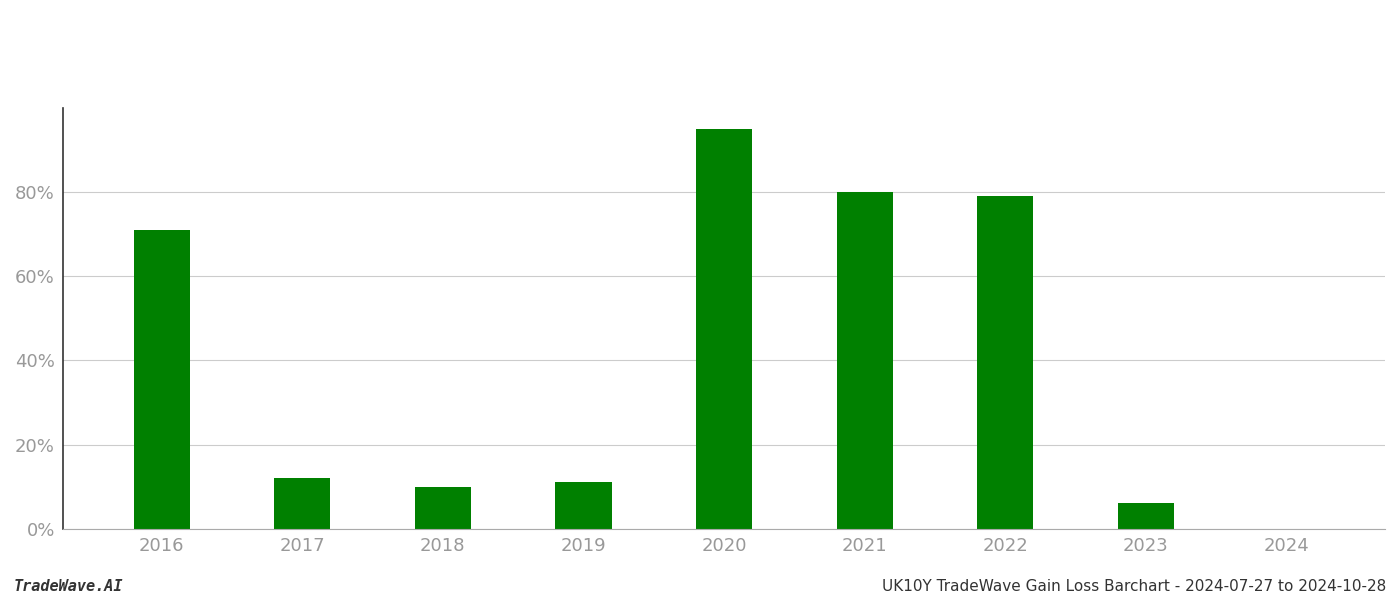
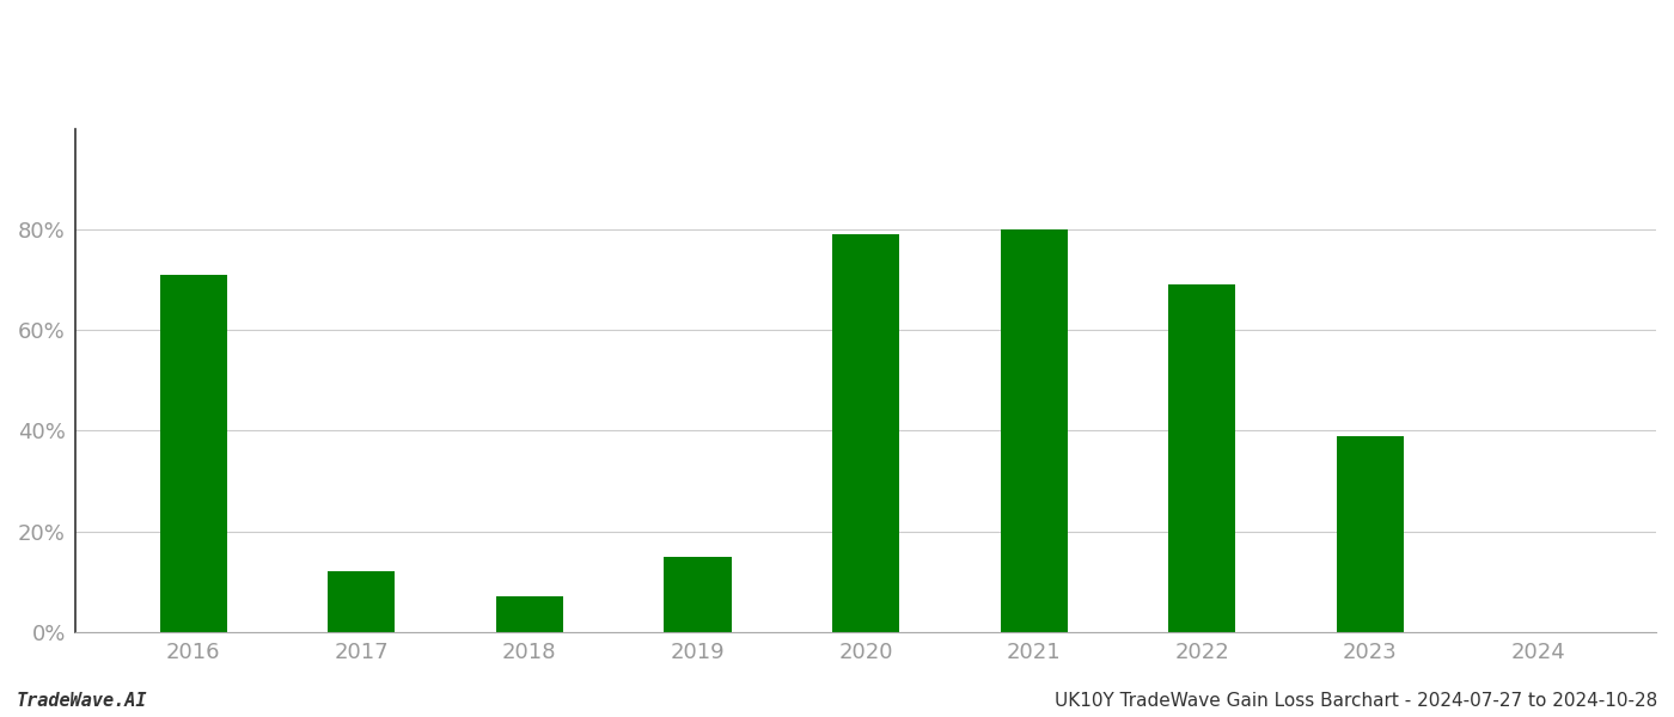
2018: 10% -> 7%
2019: 11% -> 15%
2020: 95% -> 79%
2022: 79% -> 69%
2023: 6% -> 39%
